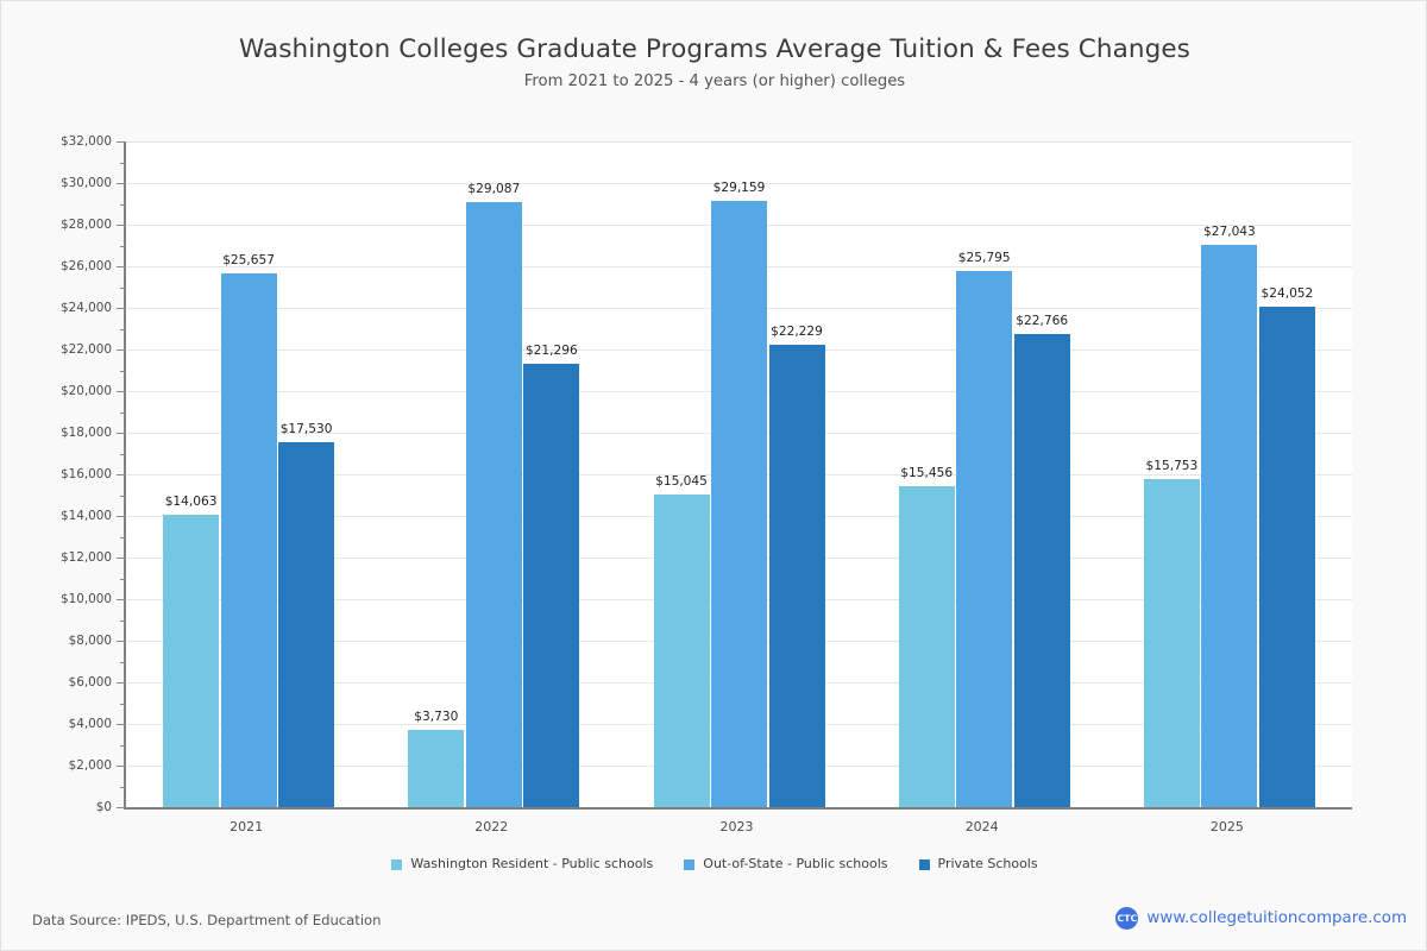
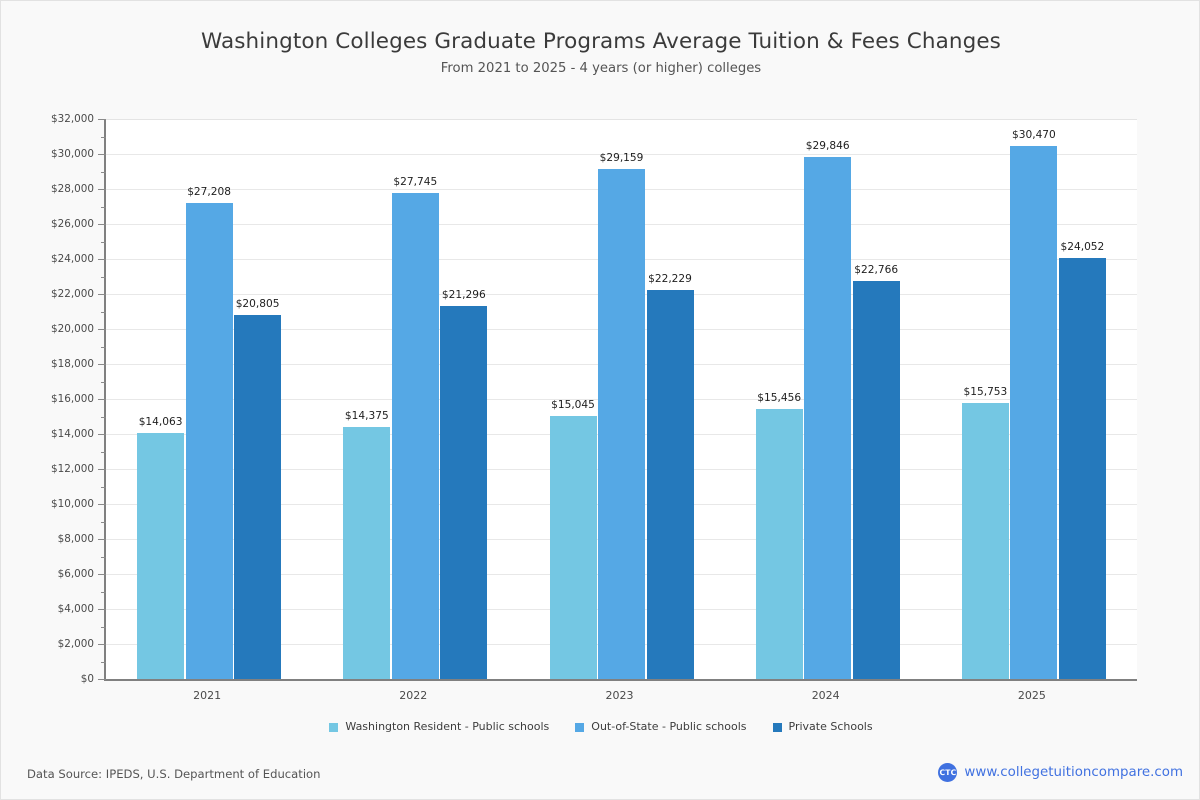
Out-of-State - Public schools/2021: $25,657 -> $27,208
Private Schools/2021: $17,530 -> $20,805
Washington Resident - Public schools/2022: $3,730 -> $14,375
Out-of-State - Public schools/2022: $29,087 -> $27,745
Out-of-State - Public schools/2024: $25,795 -> $29,846
Out-of-State - Public schools/2025: $27,043 -> $30,470
